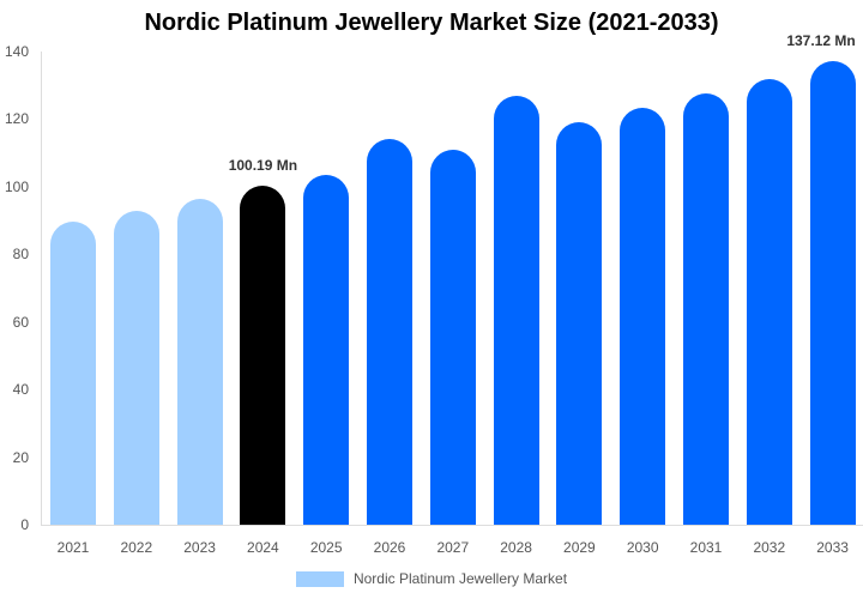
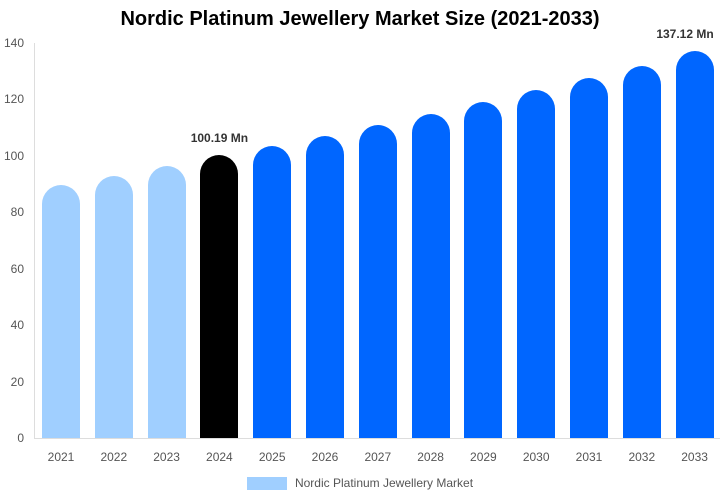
2026: 114 -> 107
2028: 127 -> 115
